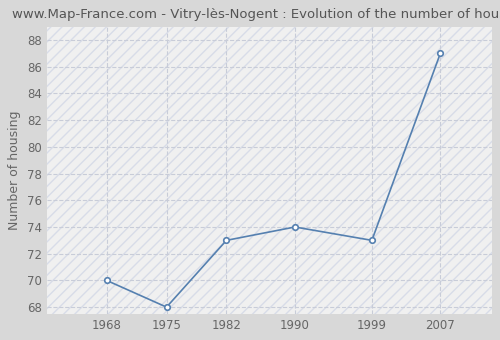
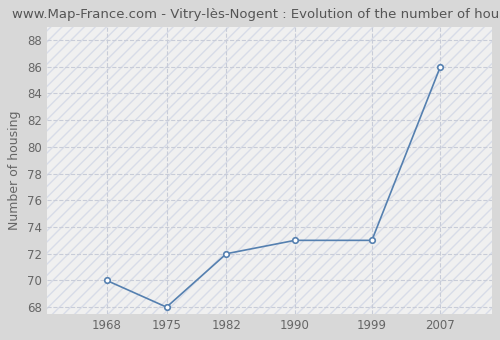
1982: 73 -> 72
1990: 74 -> 73
2007: 87 -> 86
